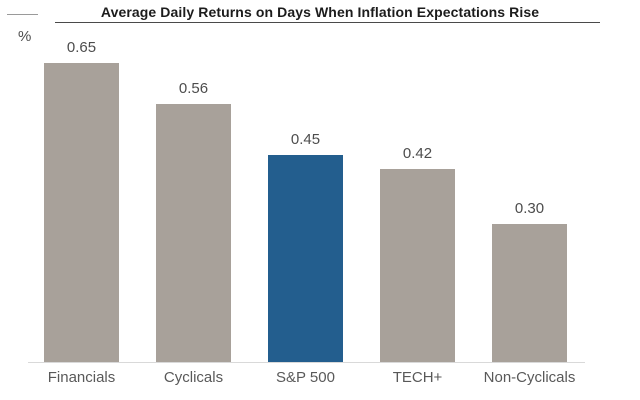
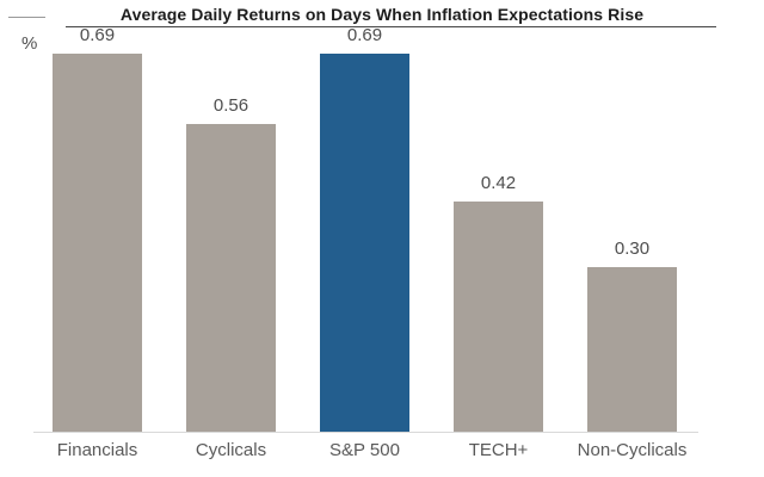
Financials: 0.65 -> 0.69
S&P 500: 0.45 -> 0.69
